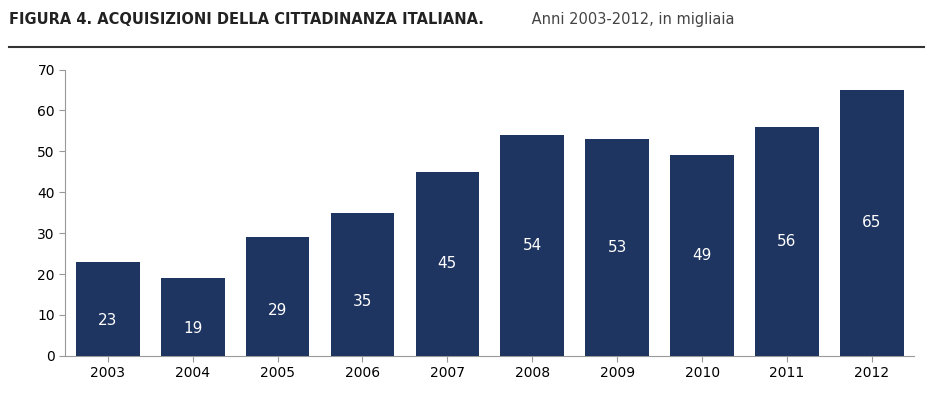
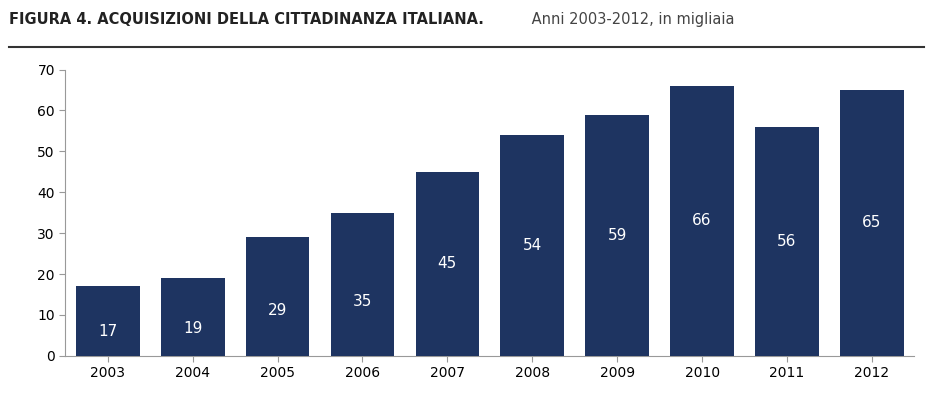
2003: 23 -> 17
2009: 53 -> 59
2010: 49 -> 66
